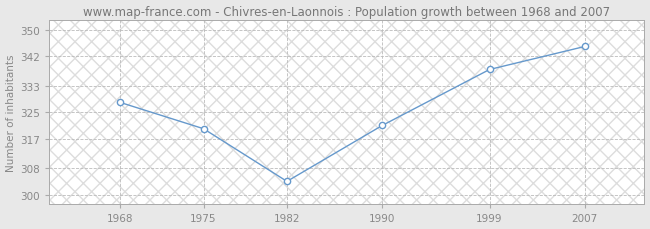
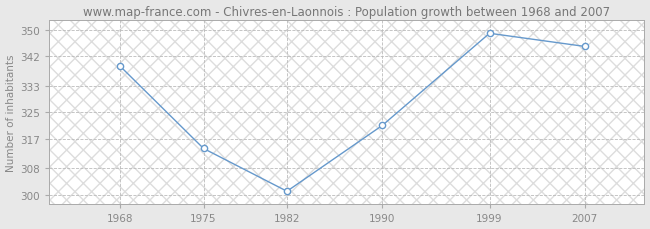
1968: 328 -> 339
1975: 320 -> 314
1982: 304 -> 301
1999: 338 -> 349
